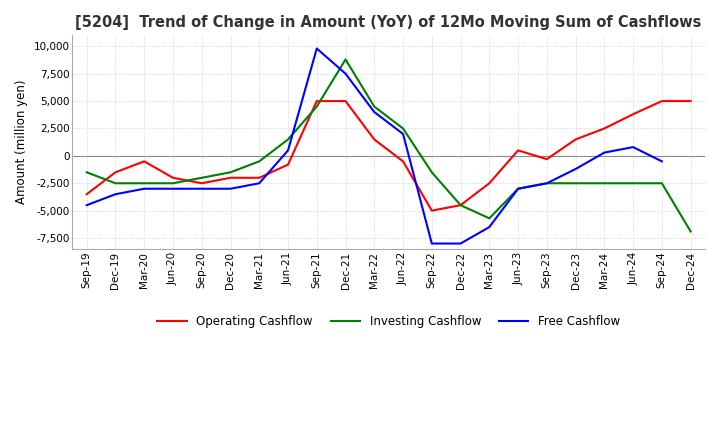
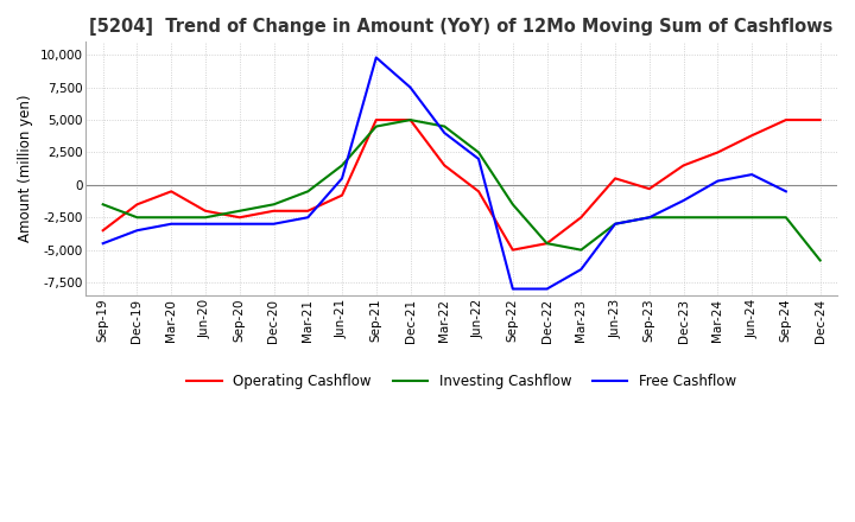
Investing Cashflow/Dec-21: 8,800 -> 5,000
Investing Cashflow/Mar-23: -5,700 -> -5,000
Investing Cashflow/Dec-24: -6,900 -> -5,800
